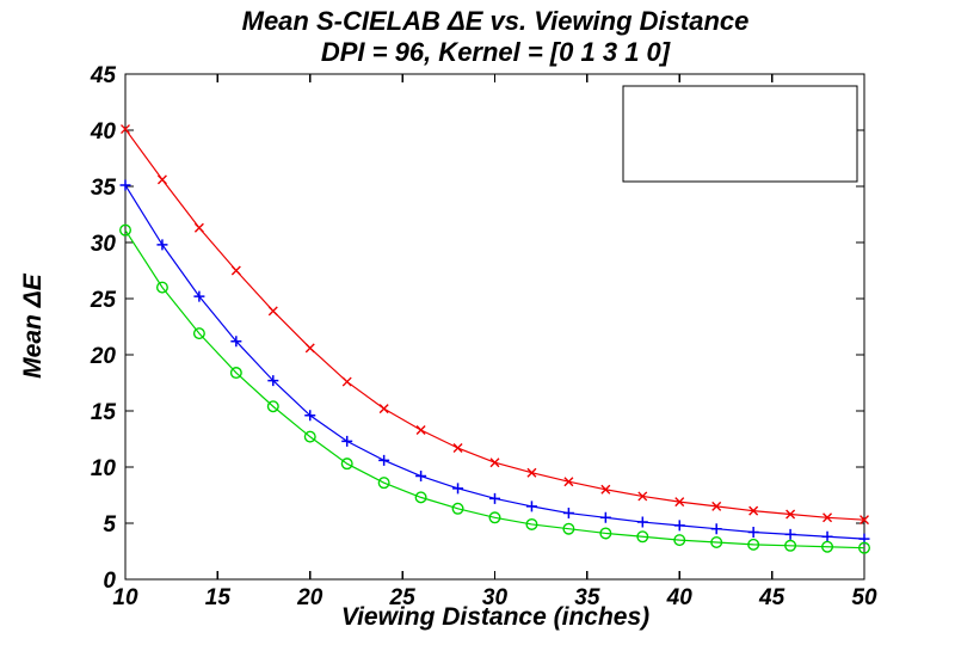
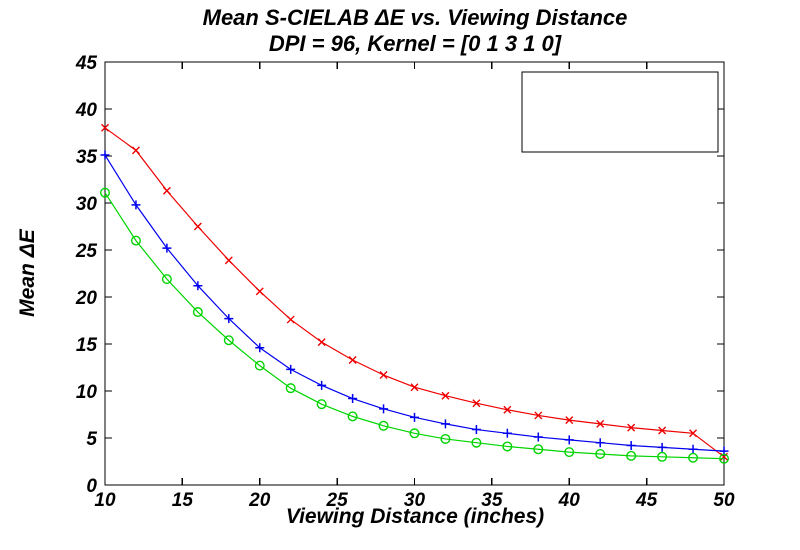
Letter X-Arial-12/10: 40 -> 38
Letter X-Arial-12/50: 5 -> 3
